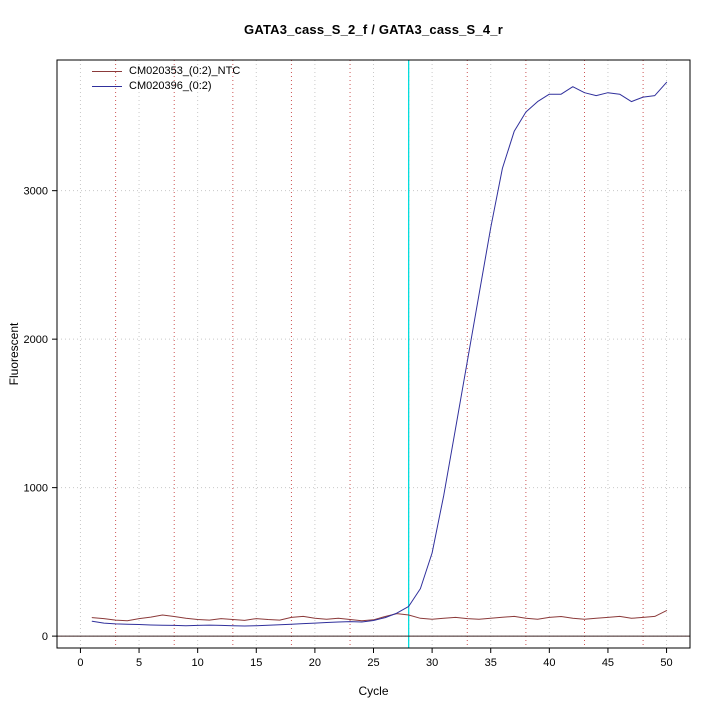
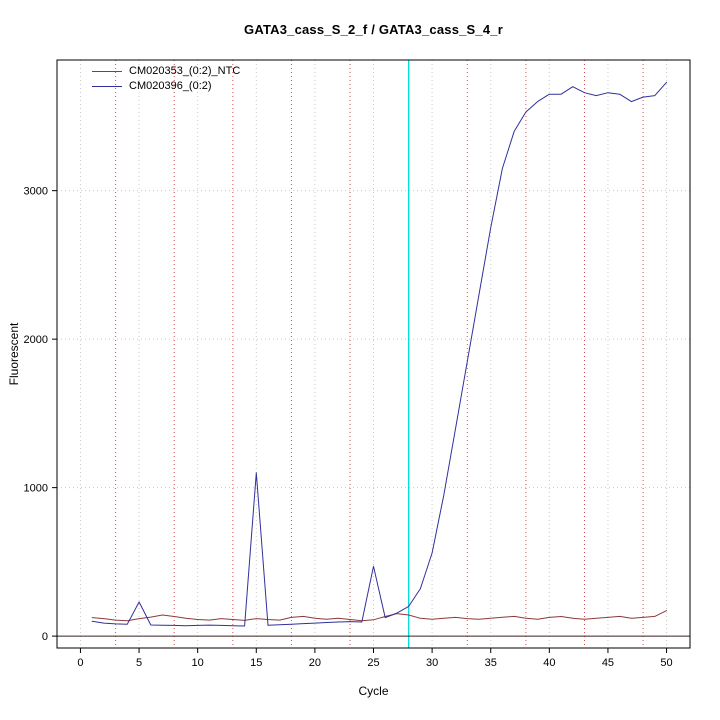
CM020396_(0:2)/5: 80 -> 230
CM020396_(0:2)/15: 70 -> 1100
CM020396_(0:2)/25: 100 -> 470
